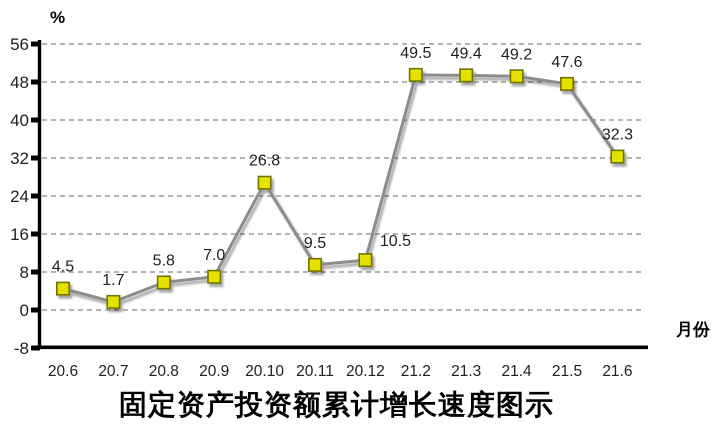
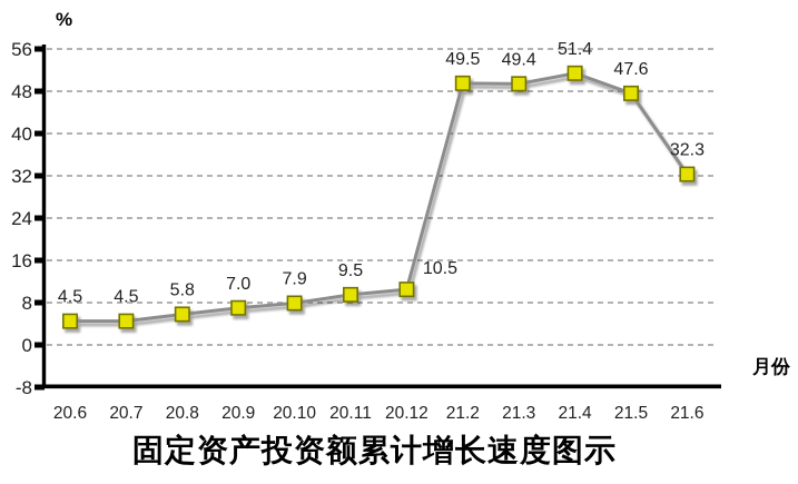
20.7: 1.7 -> 4.5
20.10: 26.8 -> 7.9
21.4: 49.2 -> 51.4
